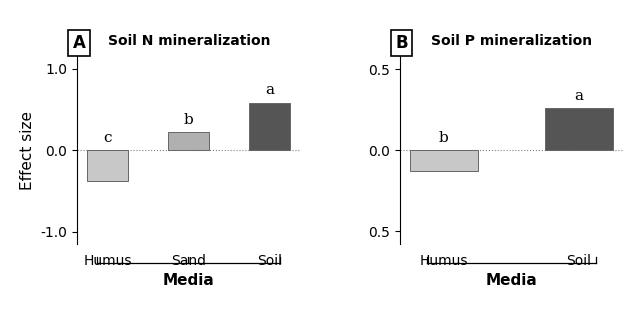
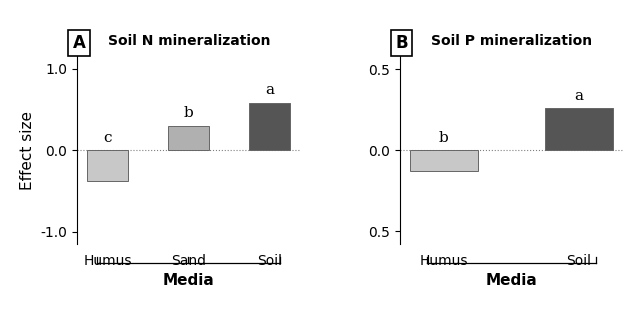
Sand: 0.22 -> 0.30
